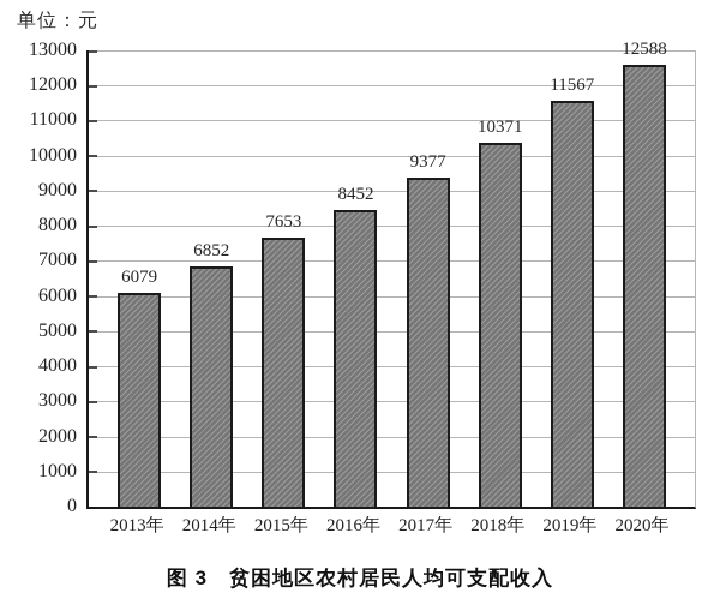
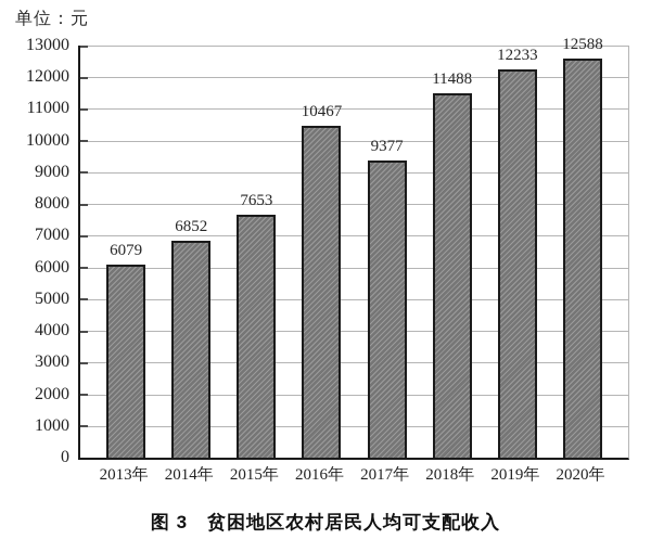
2016年: 8452 -> 10467
2018年: 10371 -> 11488
2019年: 11567 -> 12233
